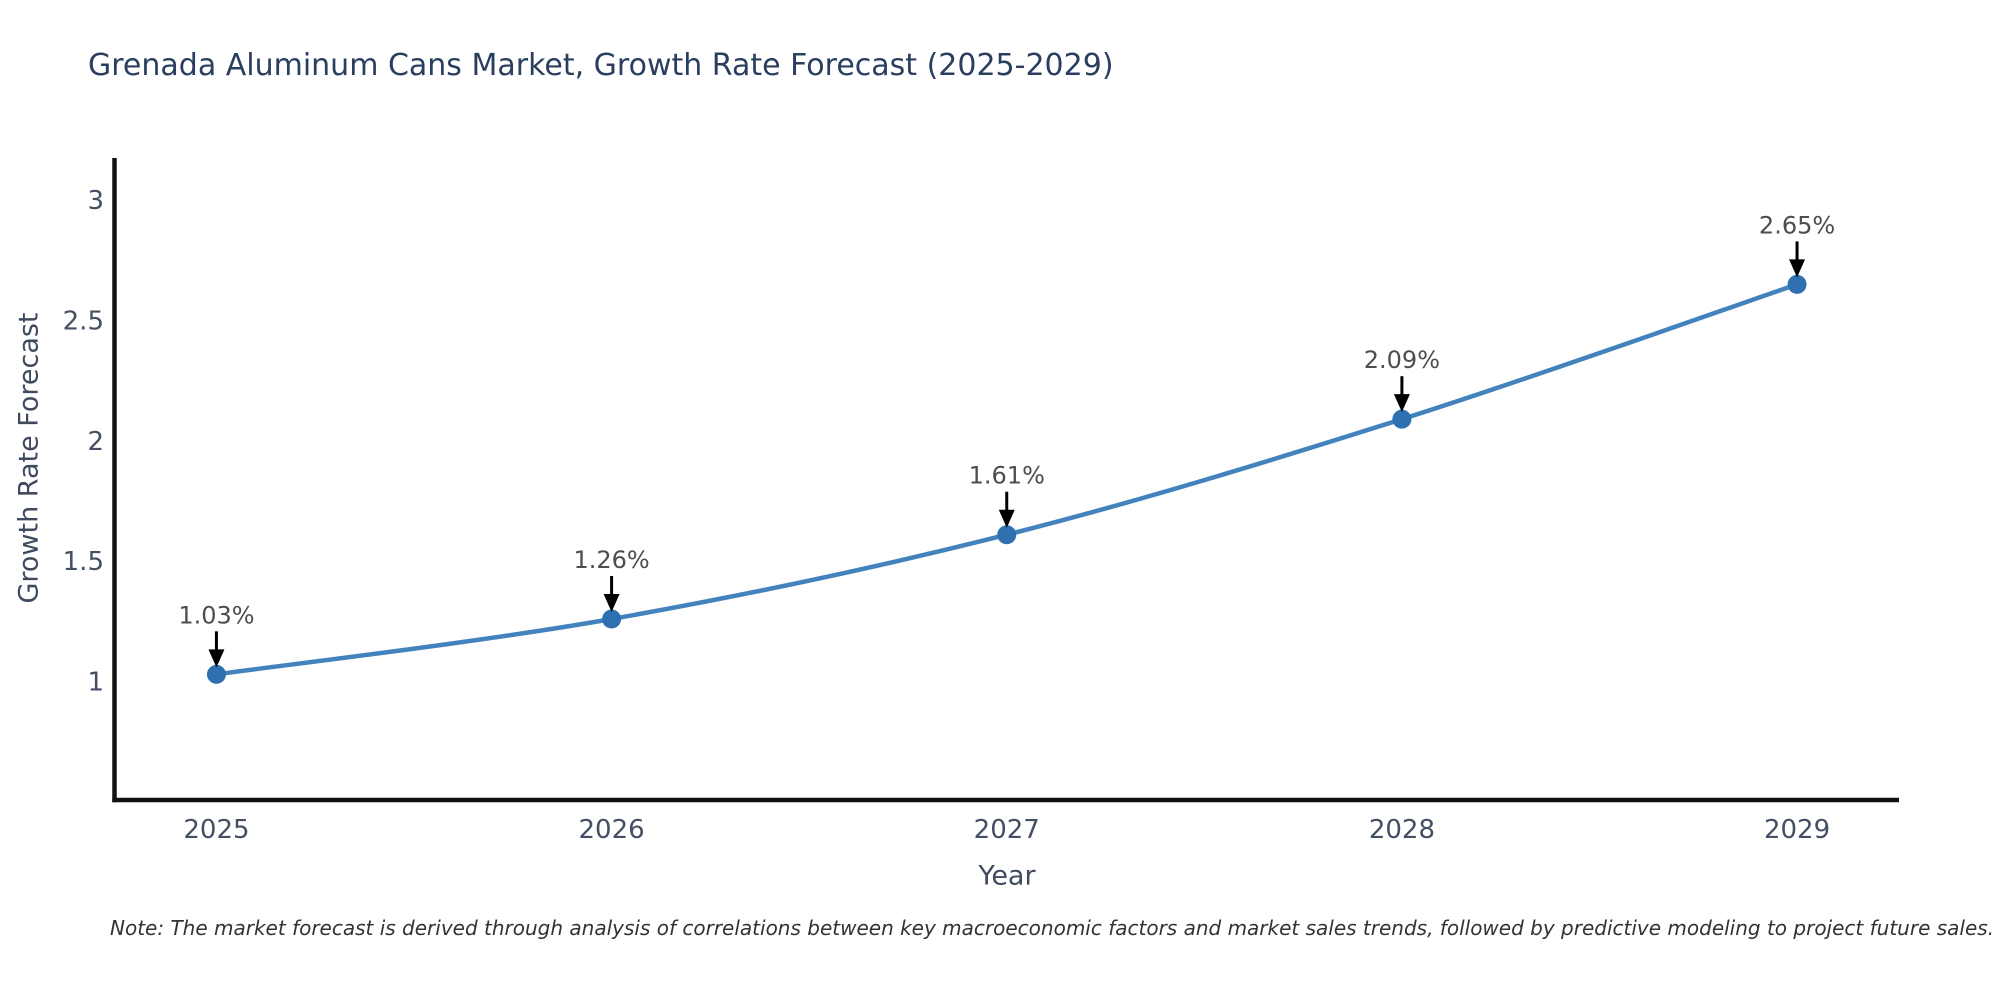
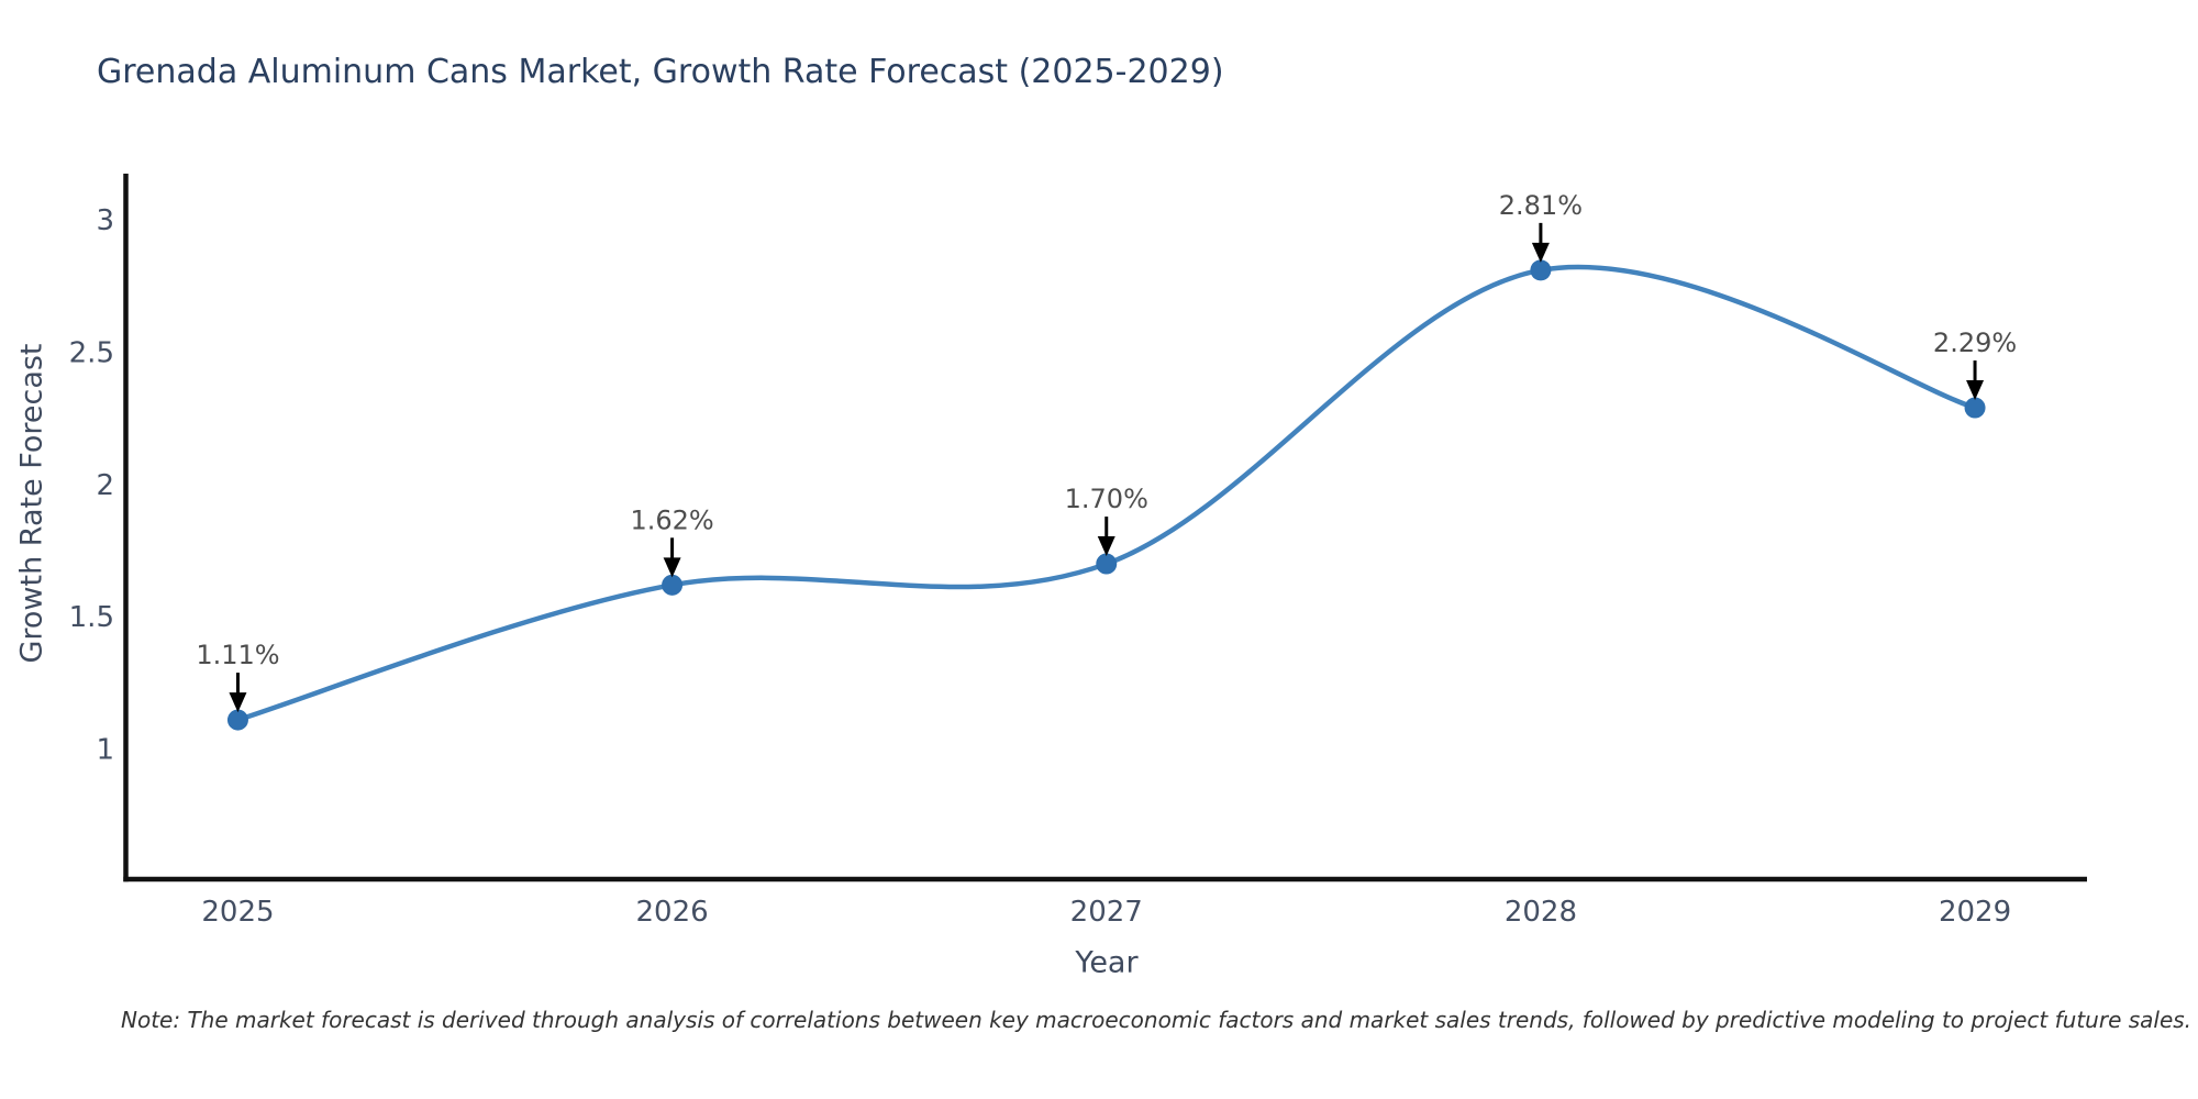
2025: 1.03% -> 1.11%
2026: 1.26% -> 1.62%
2027: 1.61% -> 1.70%
2028: 2.09% -> 2.81%
2029: 2.65% -> 2.29%
